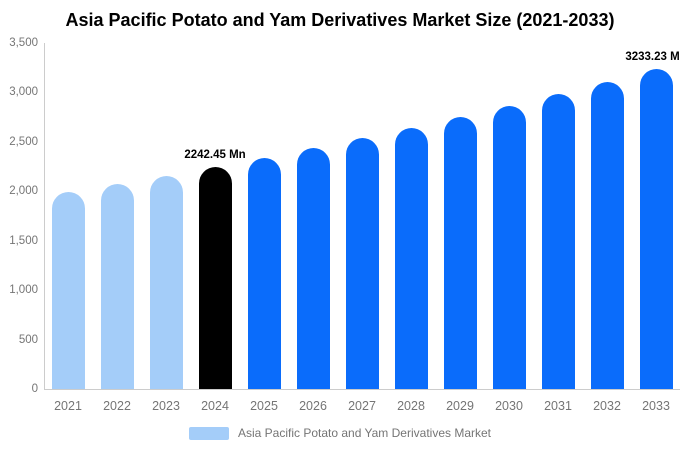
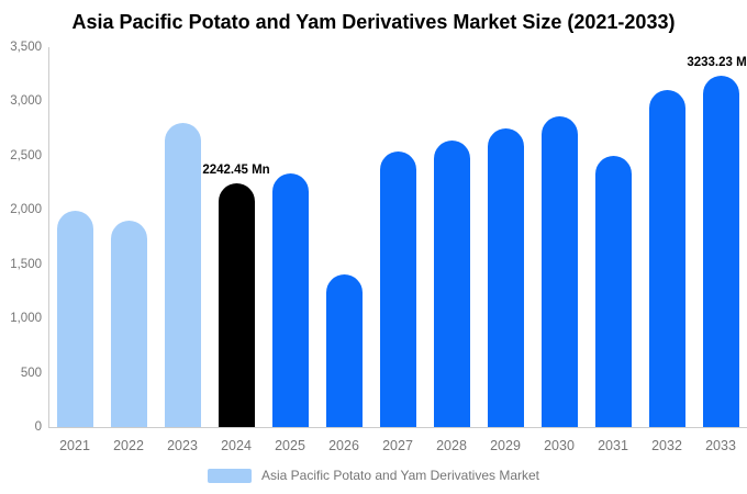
2022: 2100 -> 1900
2023: 2200 -> 2800
2026: 2400 -> 1400
2031: 3000 -> 2500
